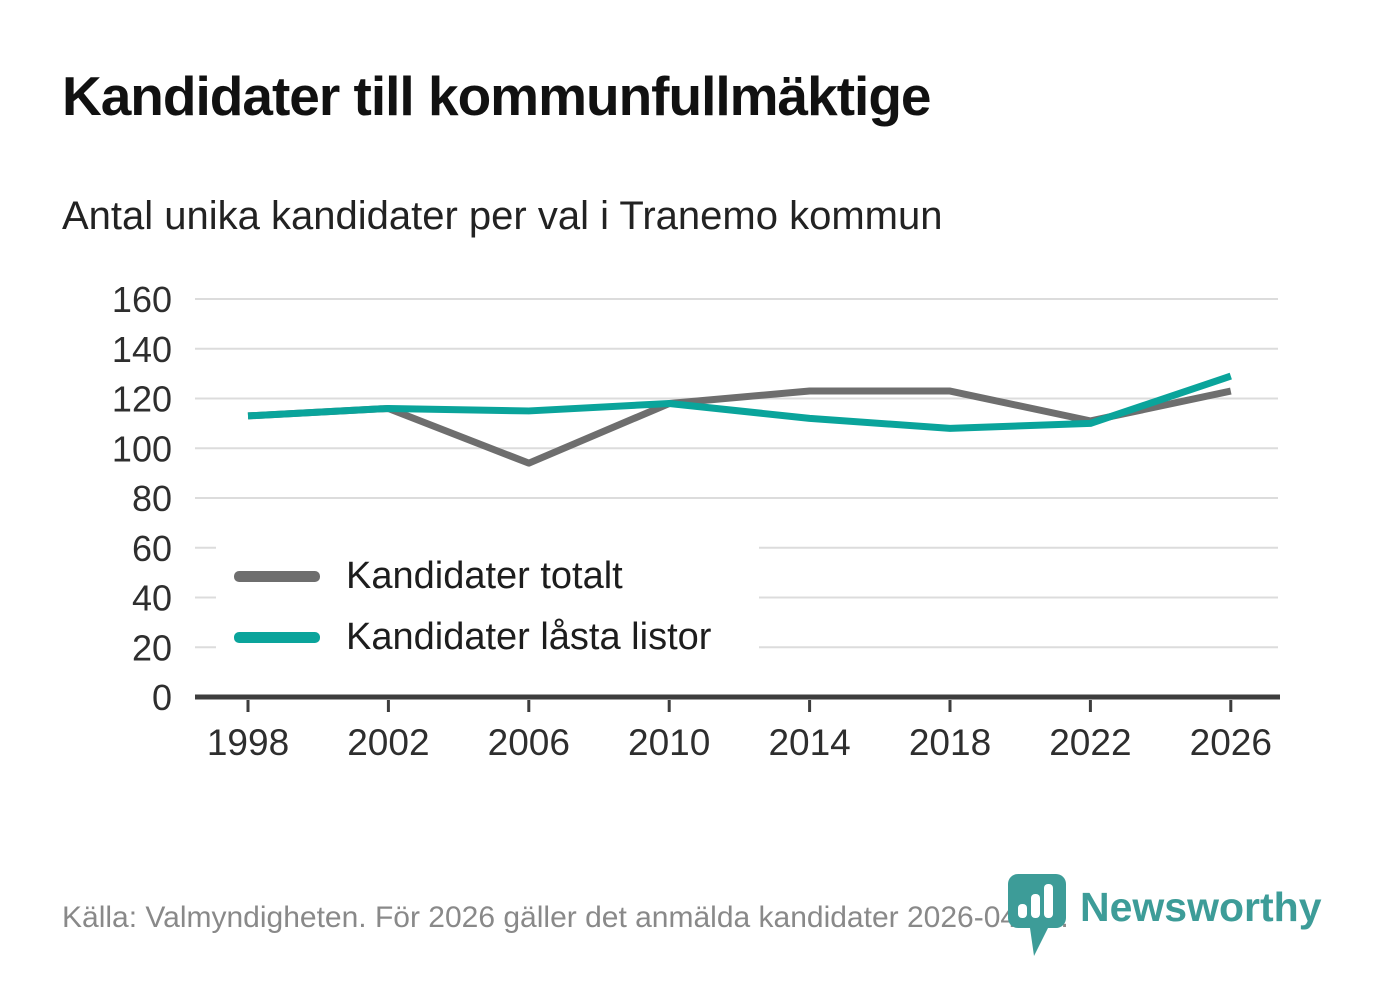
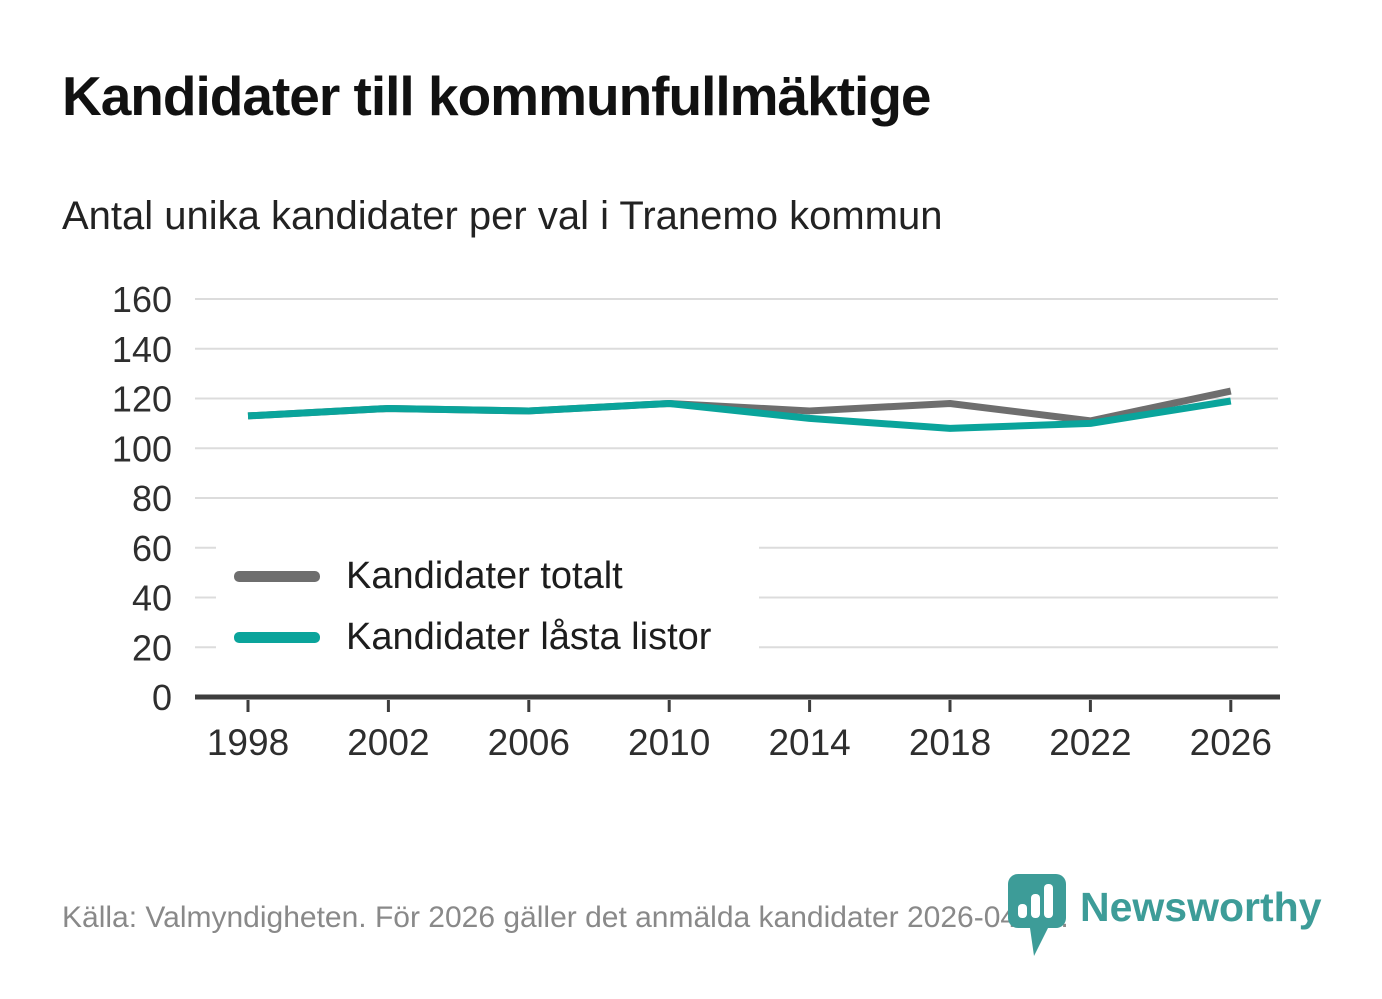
Kandidater totalt/2006: 94 -> 115
Kandidater totalt/2014: 123 -> 115
Kandidater totalt/2018: 123 -> 118
Kandidater låsta listor/2026: 129 -> 119
